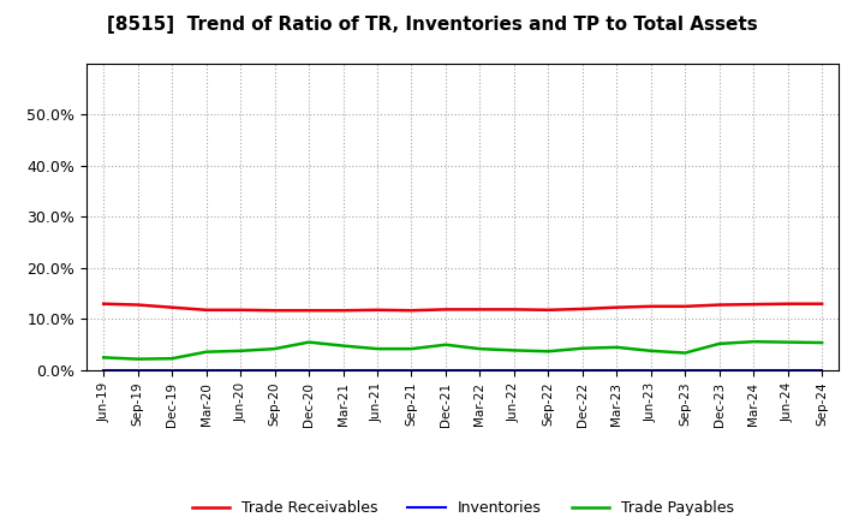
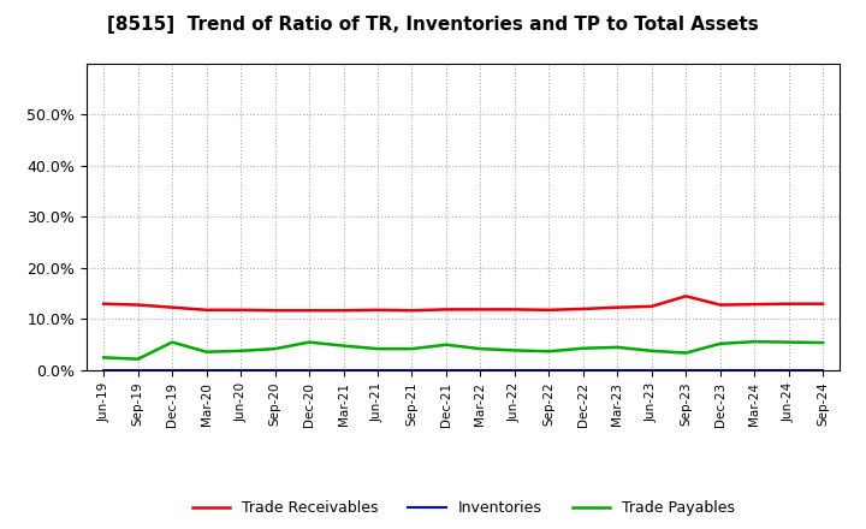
Trade Payables/Dec-19: 2.3% -> 5.5%
Trade Receivables/Sep-23: 12.5% -> 14.5%
